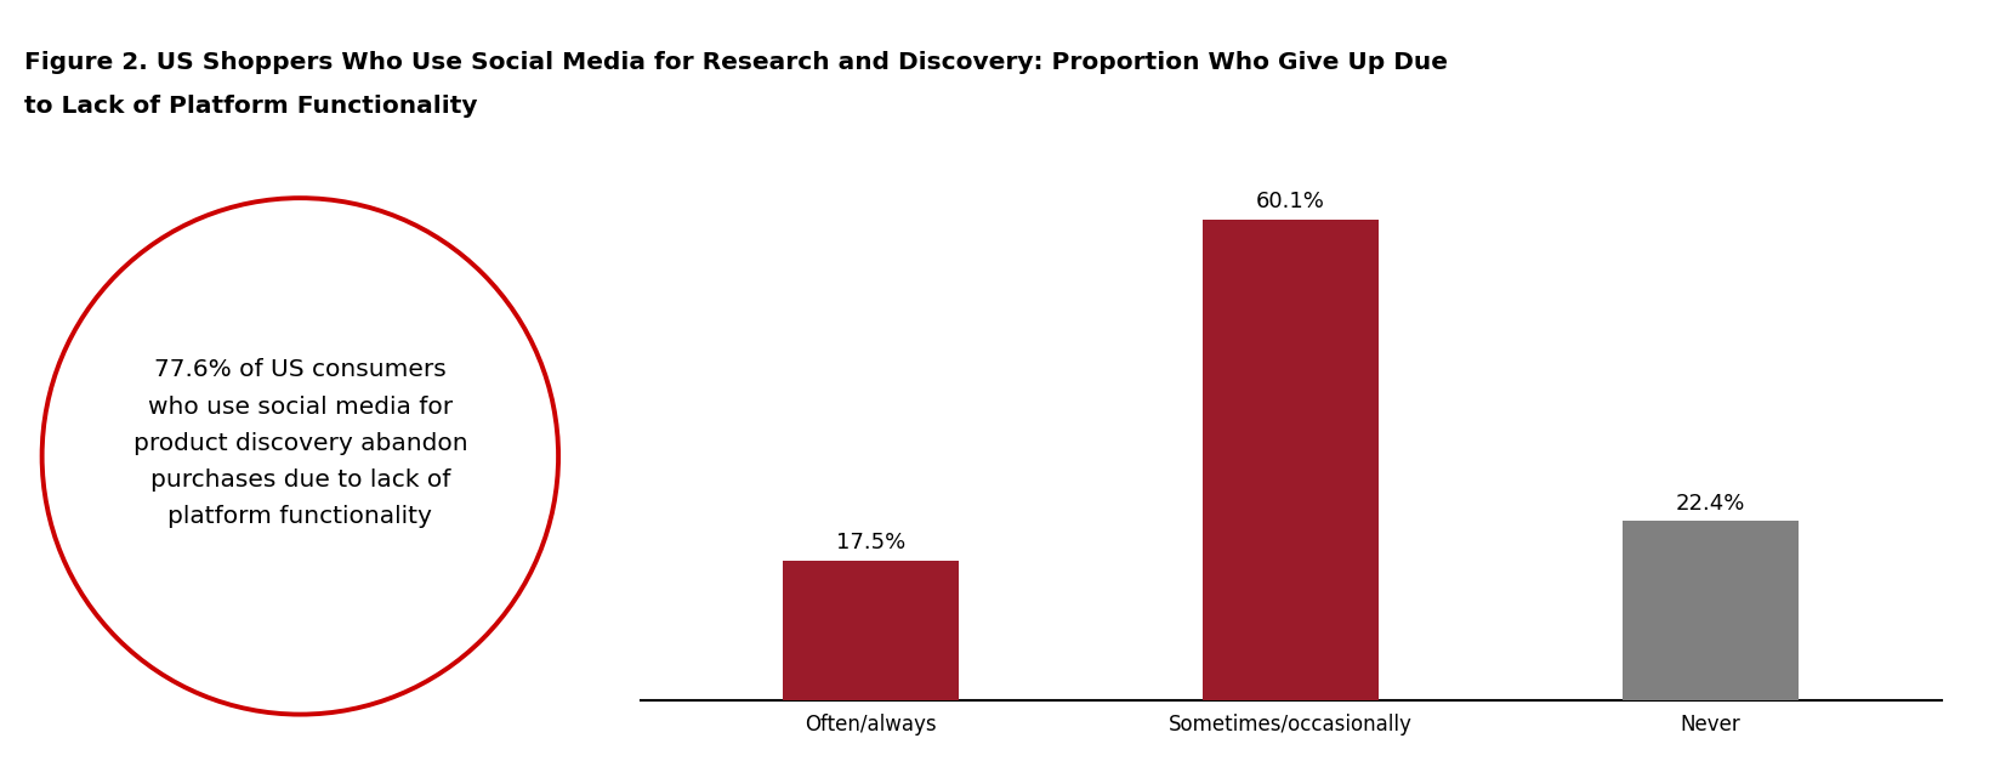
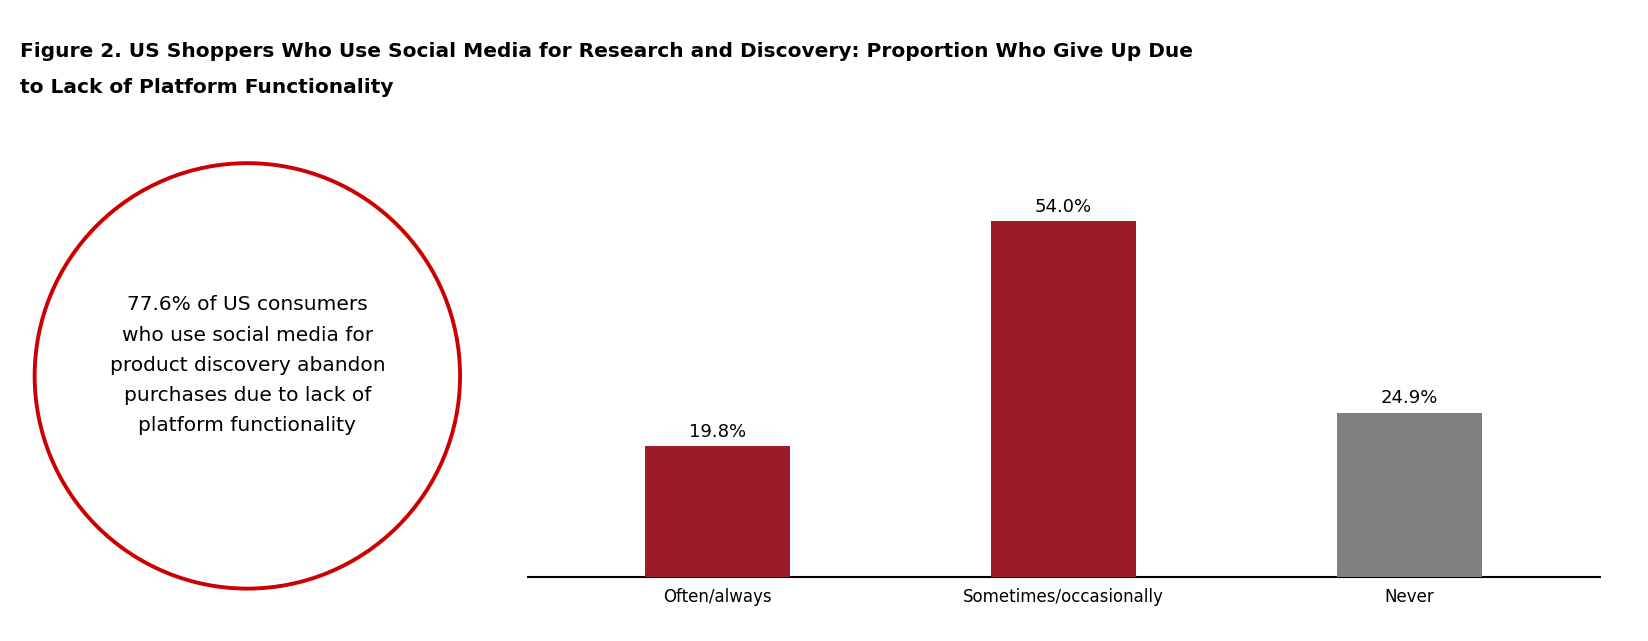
Often/always: 17.5% -> 19.8%
Sometimes/occasionally: 60.1% -> 54.0%
Never: 22.4% -> 24.9%
